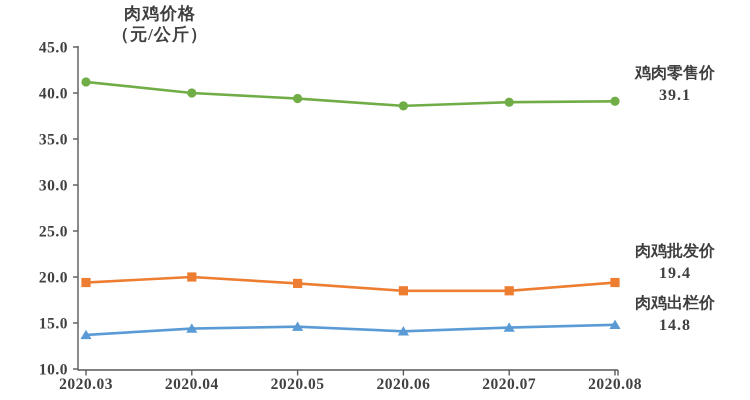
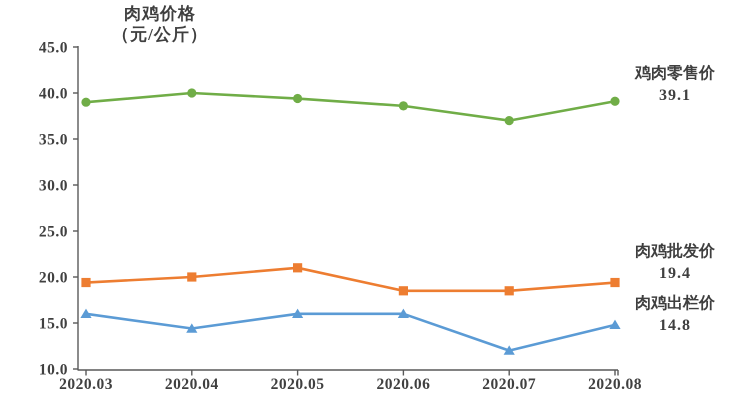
鸡肉零售价/2020.03: 41 -> 39
肉鸡出栏价/2020.03: 14 -> 16
肉鸡批发价/2020.05: 19 -> 21
肉鸡出栏价/2020.05: 15 -> 16
肉鸡出栏价/2020.06: 14 -> 16
鸡肉零售价/2020.07: 39 -> 37
肉鸡出栏价/2020.07: 14 -> 12
